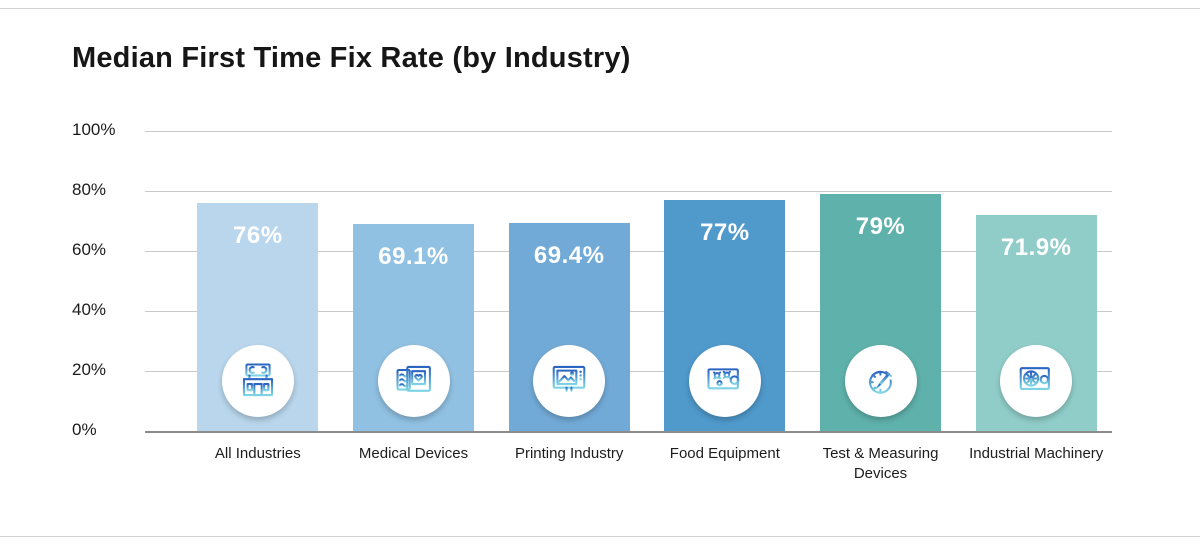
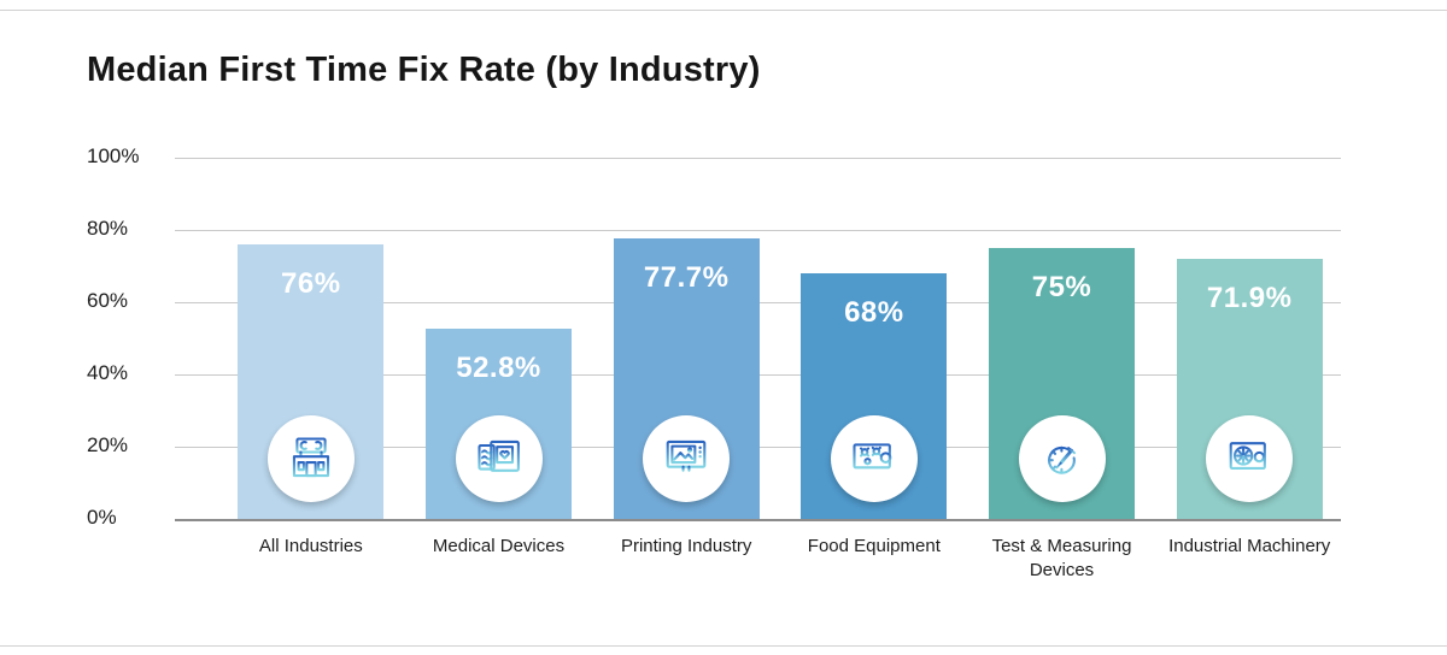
Medical Devices: 69.1% -> 52.8%
Printing Industry: 69.4% -> 77.7%
Food Equipment: 77% -> 68%
Test & Measuring Devices: 79% -> 75%
